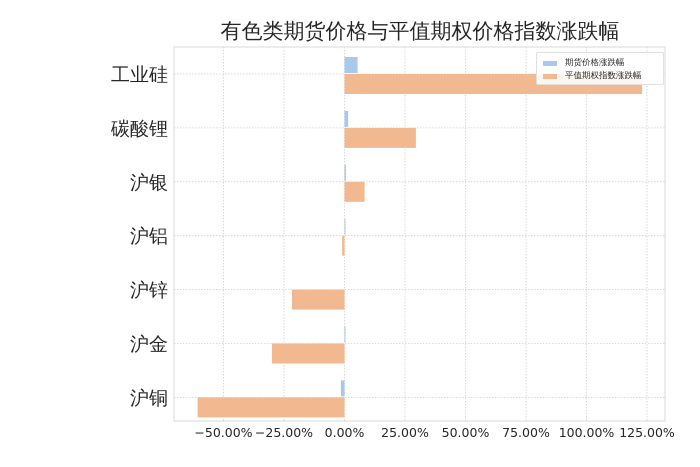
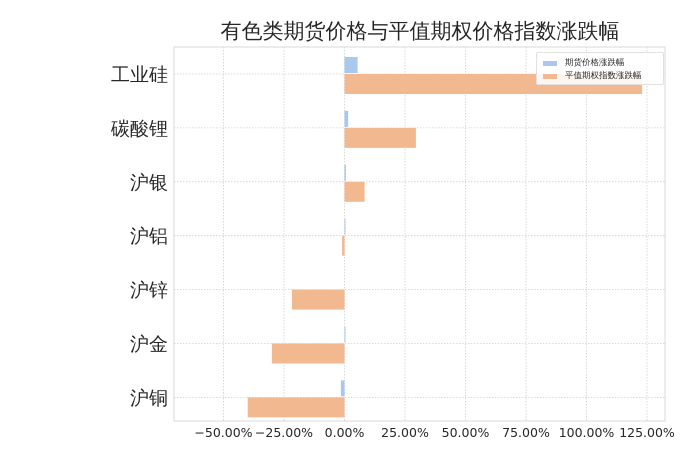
平值期权指数涨跌幅/沪铜: -61% -> -40%
